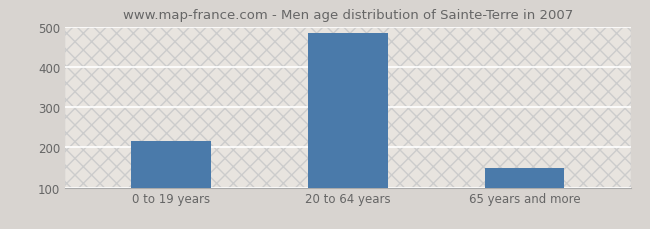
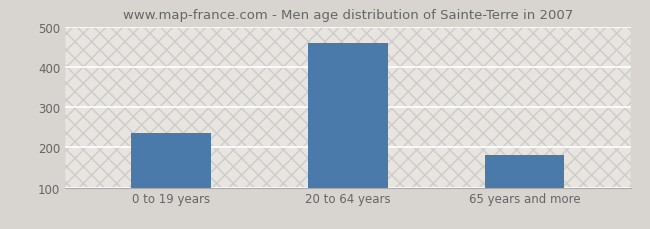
0 to 19 years: 217 -> 235
20 to 64 years: 484 -> 460
65 years and more: 148 -> 180
